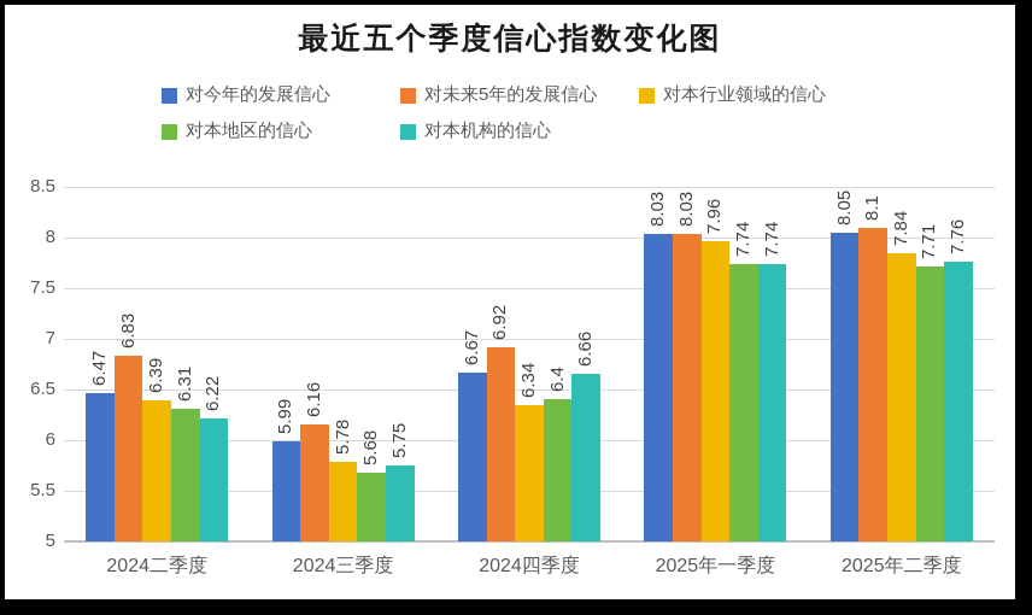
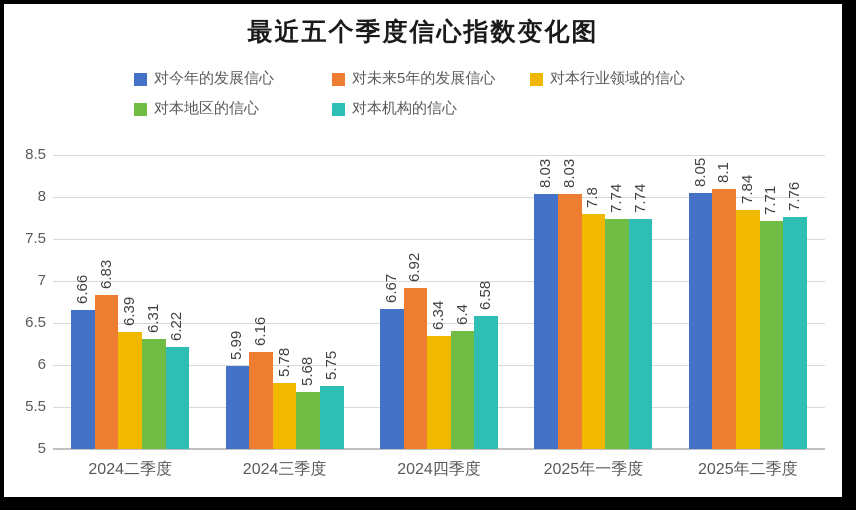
对今年的发展信心/2024二季度: 6.47 -> 6.66
对本机构的信心/2024四季度: 6.66 -> 6.58
对本行业领域的信心/2025年一季度: 7.96 -> 7.8
